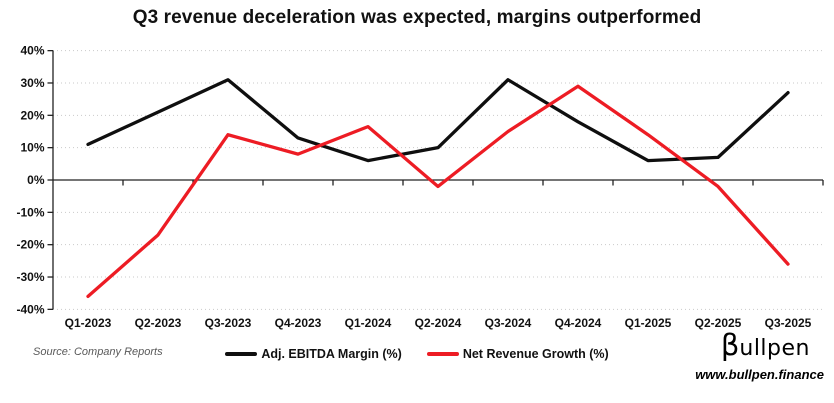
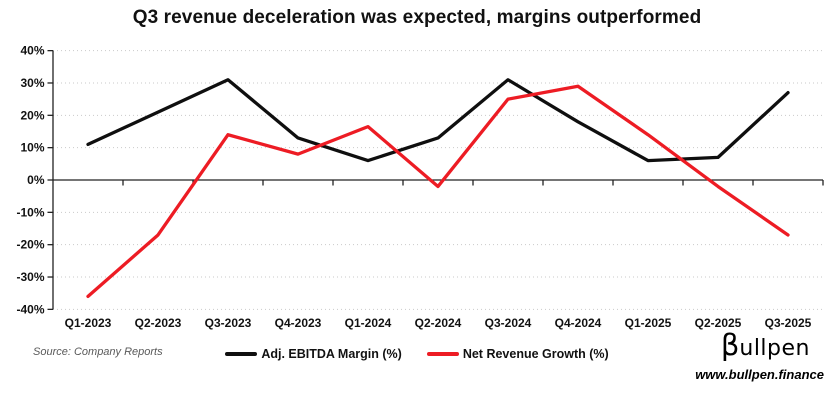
Adj. EBITDA Margin (%)/Q2-2024: 10% -> 13%
Net Revenue Growth (%)/Q3-2024: 15% -> 25%
Net Revenue Growth (%)/Q3-2025: -26% -> -17%
